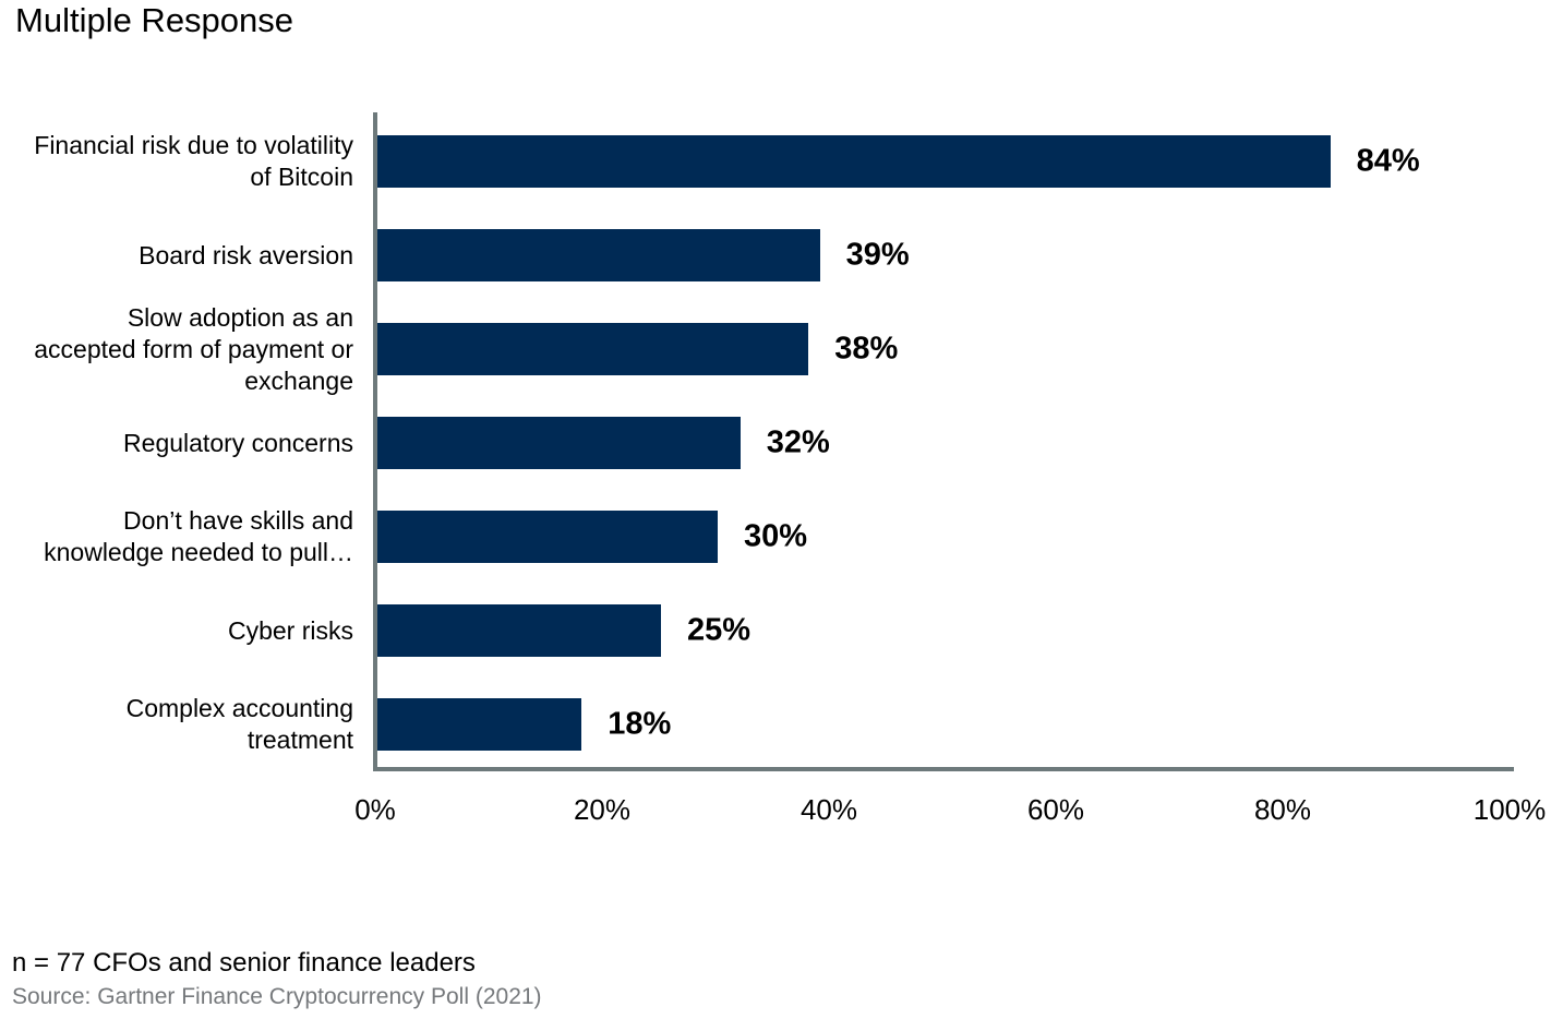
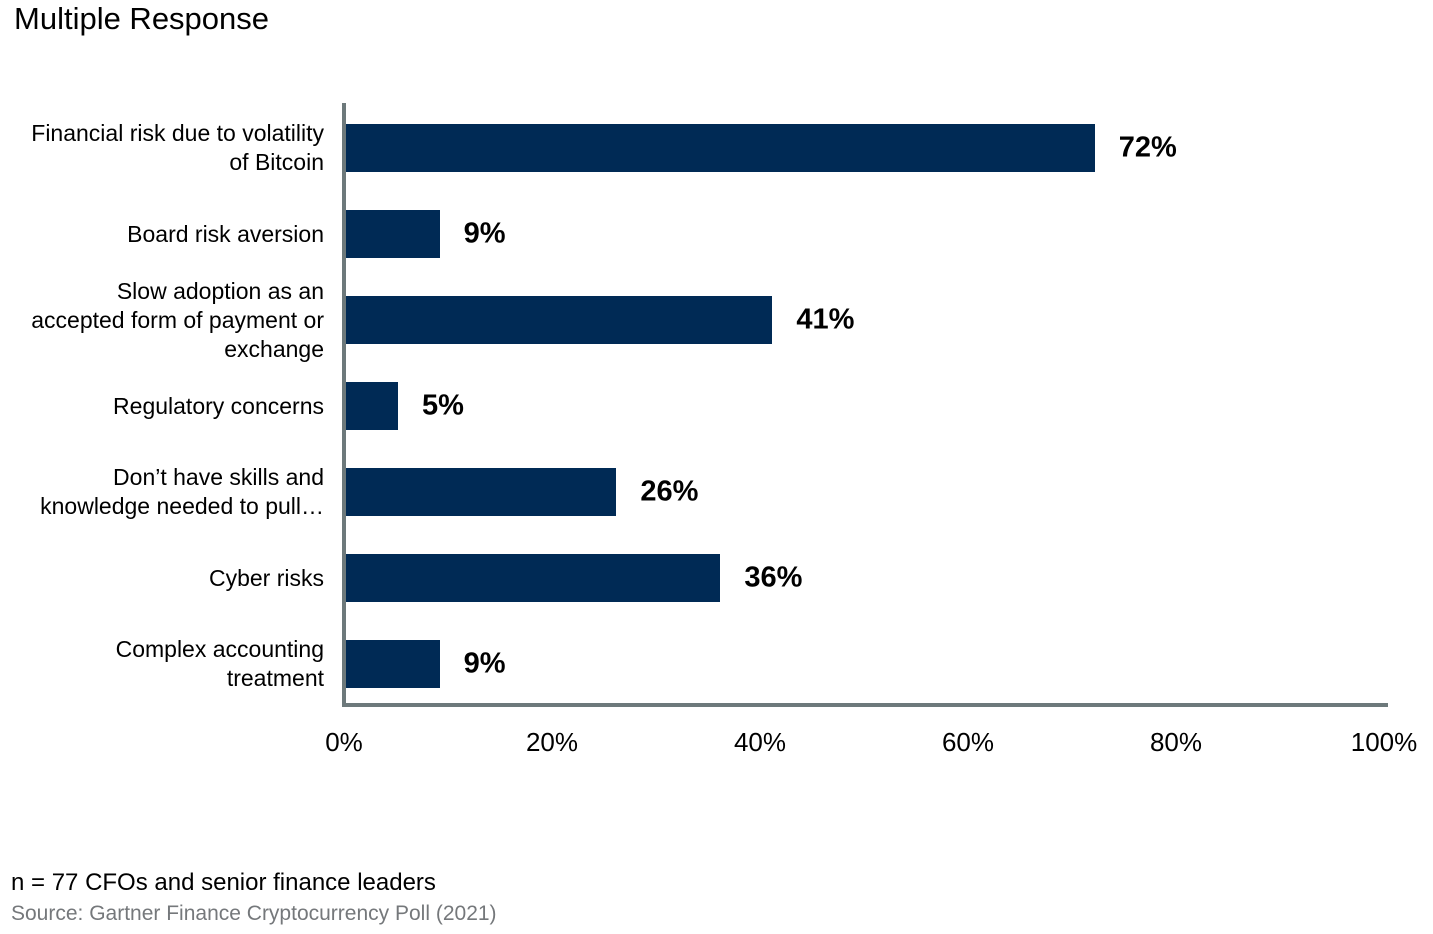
Financial risk due to volatility of Bitcoin: 84% -> 72%
Board risk aversion: 39% -> 9%
Slow adoption as an accepted form of payment or exchange: 38% -> 41%
Regulatory concerns: 32% -> 5%
Don’t have skills and knowledge needed to pull…: 30% -> 26%
Cyber risks: 25% -> 36%
Complex accounting treatment: 18% -> 9%
